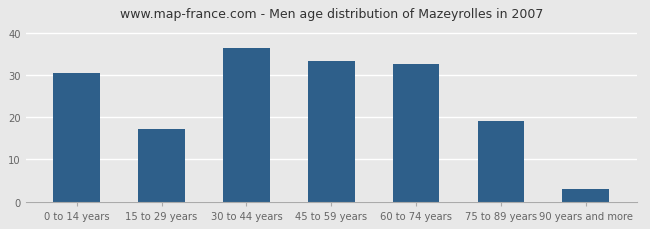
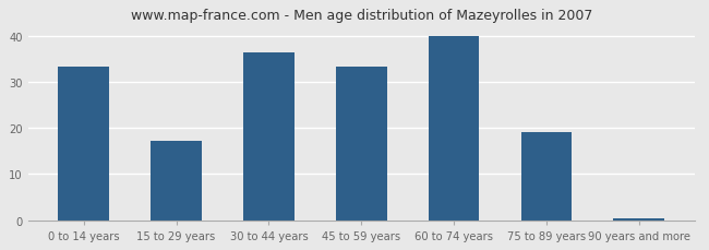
0 to 14 years: 30.5 -> 33.3
60 to 74 years: 32.5 -> 40.0
90 years and more: 3.0 -> 0.5
